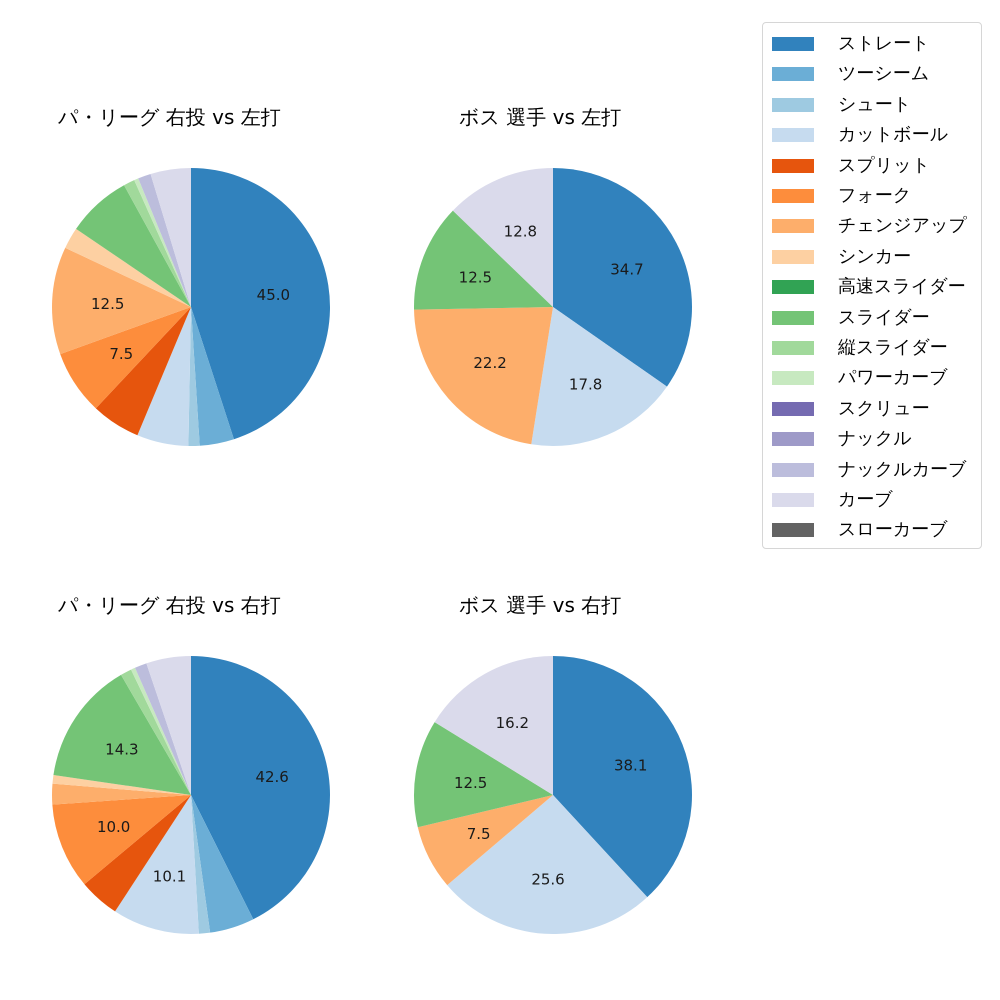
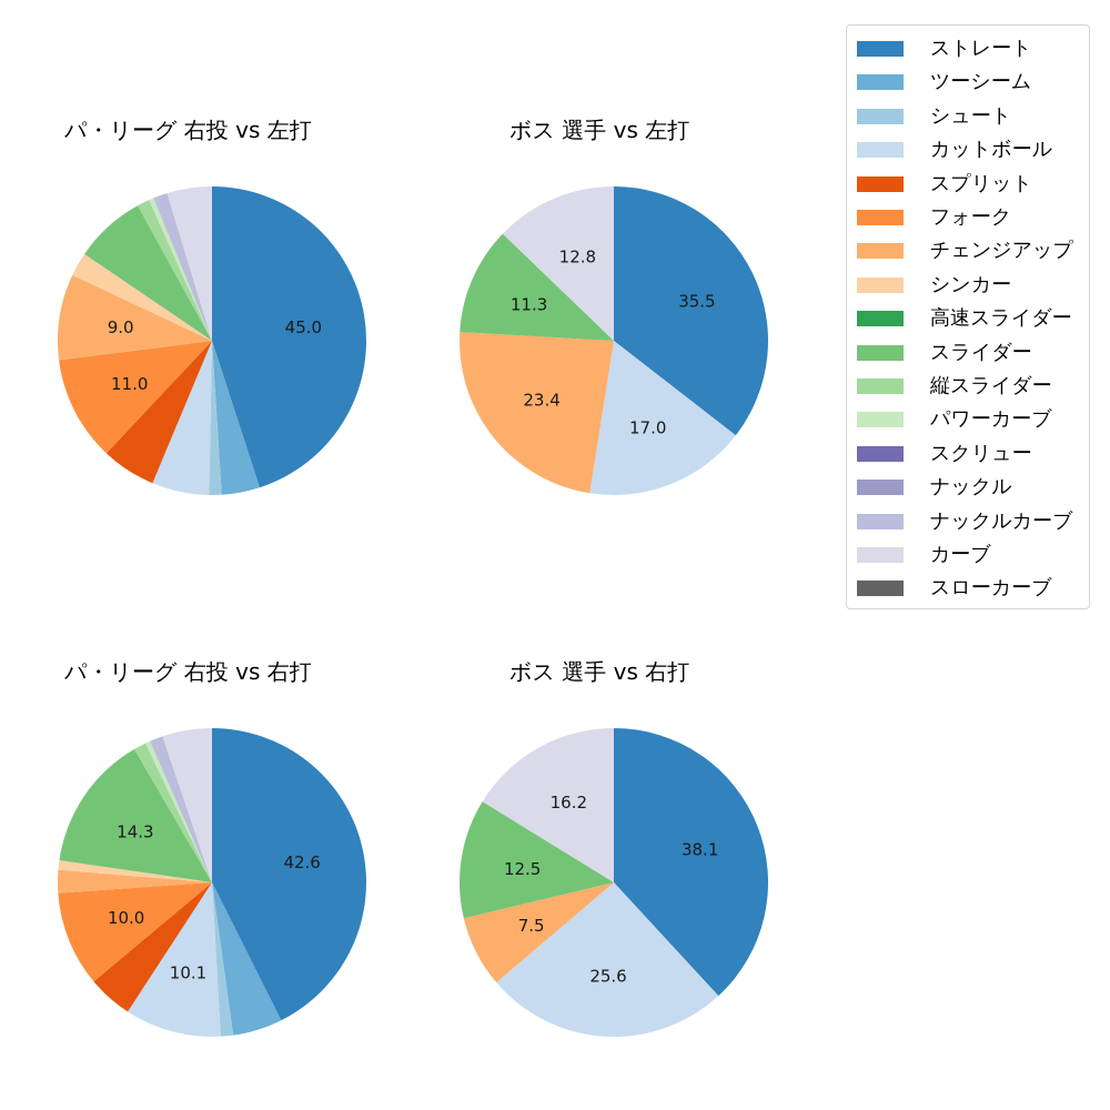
パ・リーグ 右投 vs 左打/フォーク: 7.5 -> 11.0
パ・リーグ 右投 vs 左打/チェンジアップ: 12.5 -> 9.0
ボス 選手 vs 左打/ストレート: 34.7 -> 35.5
ボス 選手 vs 左打/カットボール: 17.8 -> 17.0
ボス 選手 vs 左打/チェンジアップ: 22.2 -> 23.4
ボス 選手 vs 左打/スライダー: 12.5 -> 11.3
